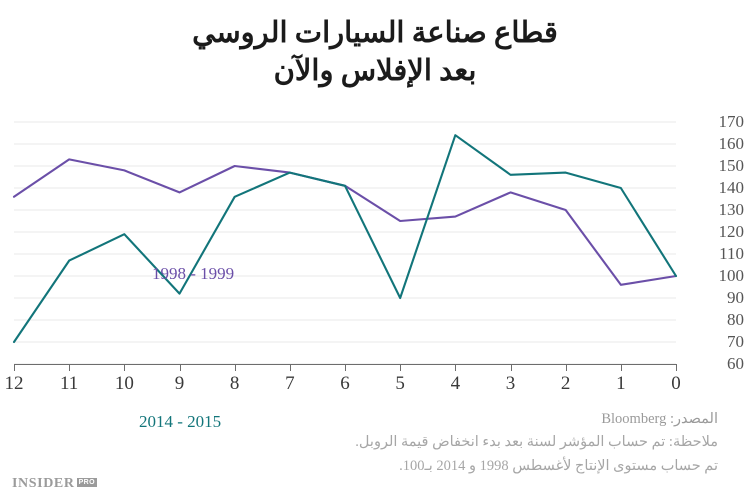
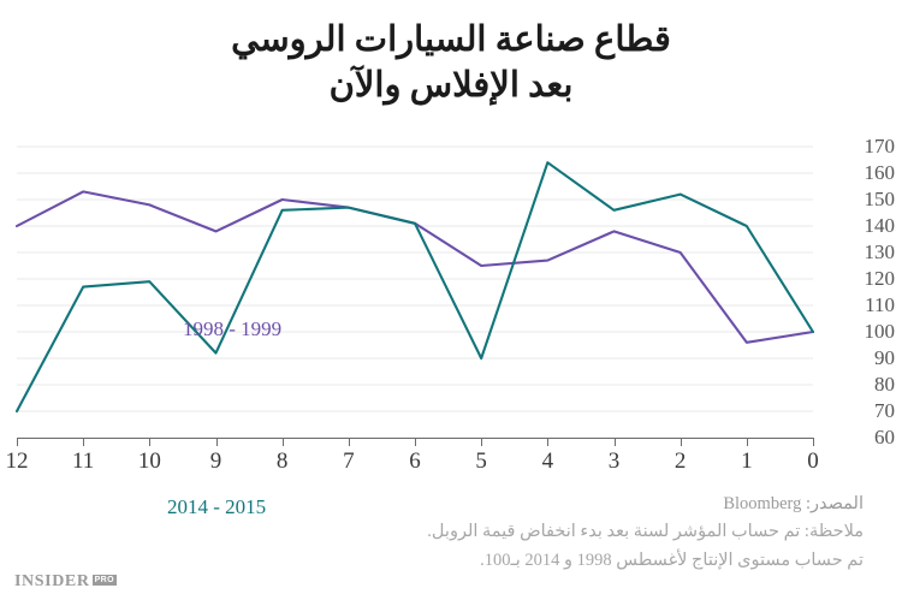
1998 - 1999/12: 136 -> 140
2014 - 2015/11: 107 -> 117
2014 - 2015/8: 136 -> 146
2014 - 2015/2: 147 -> 152
